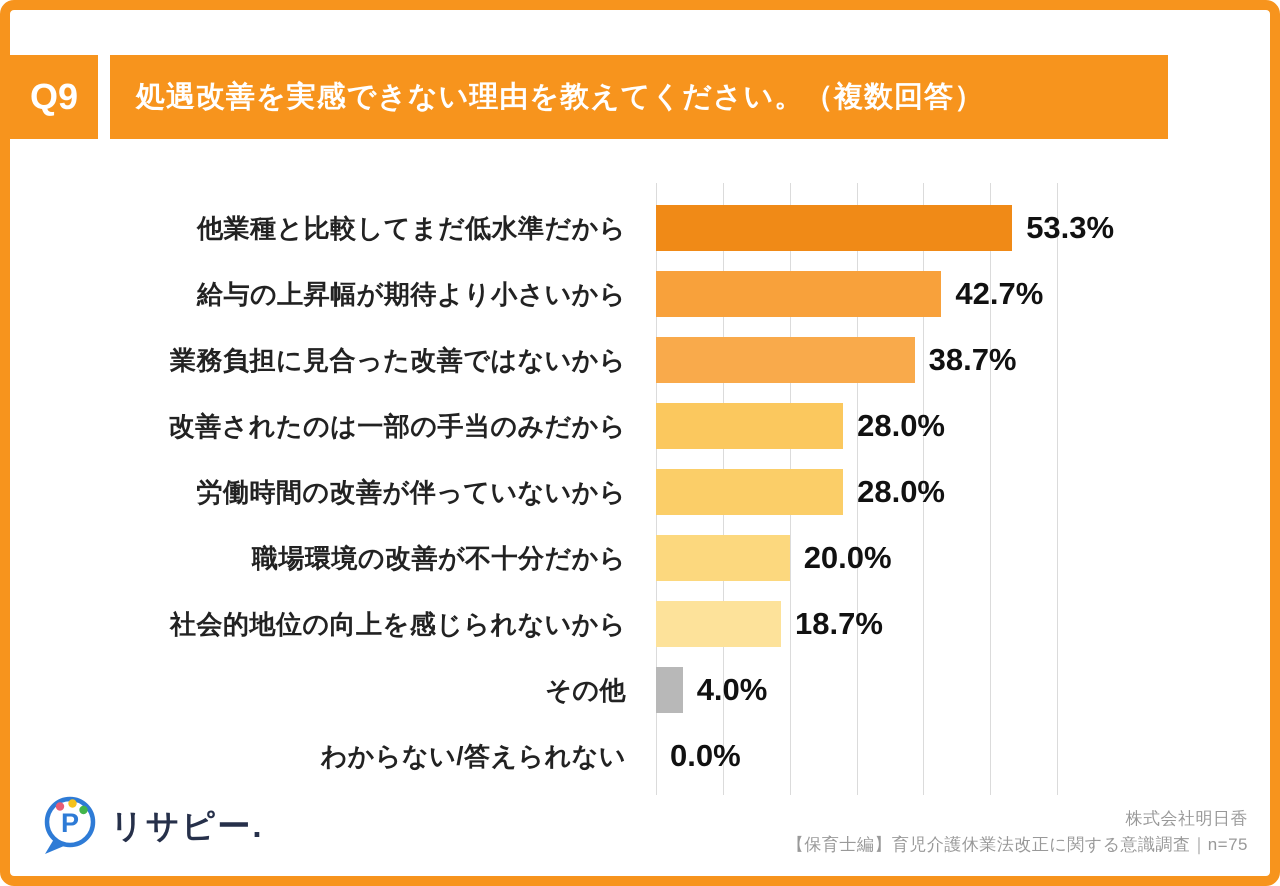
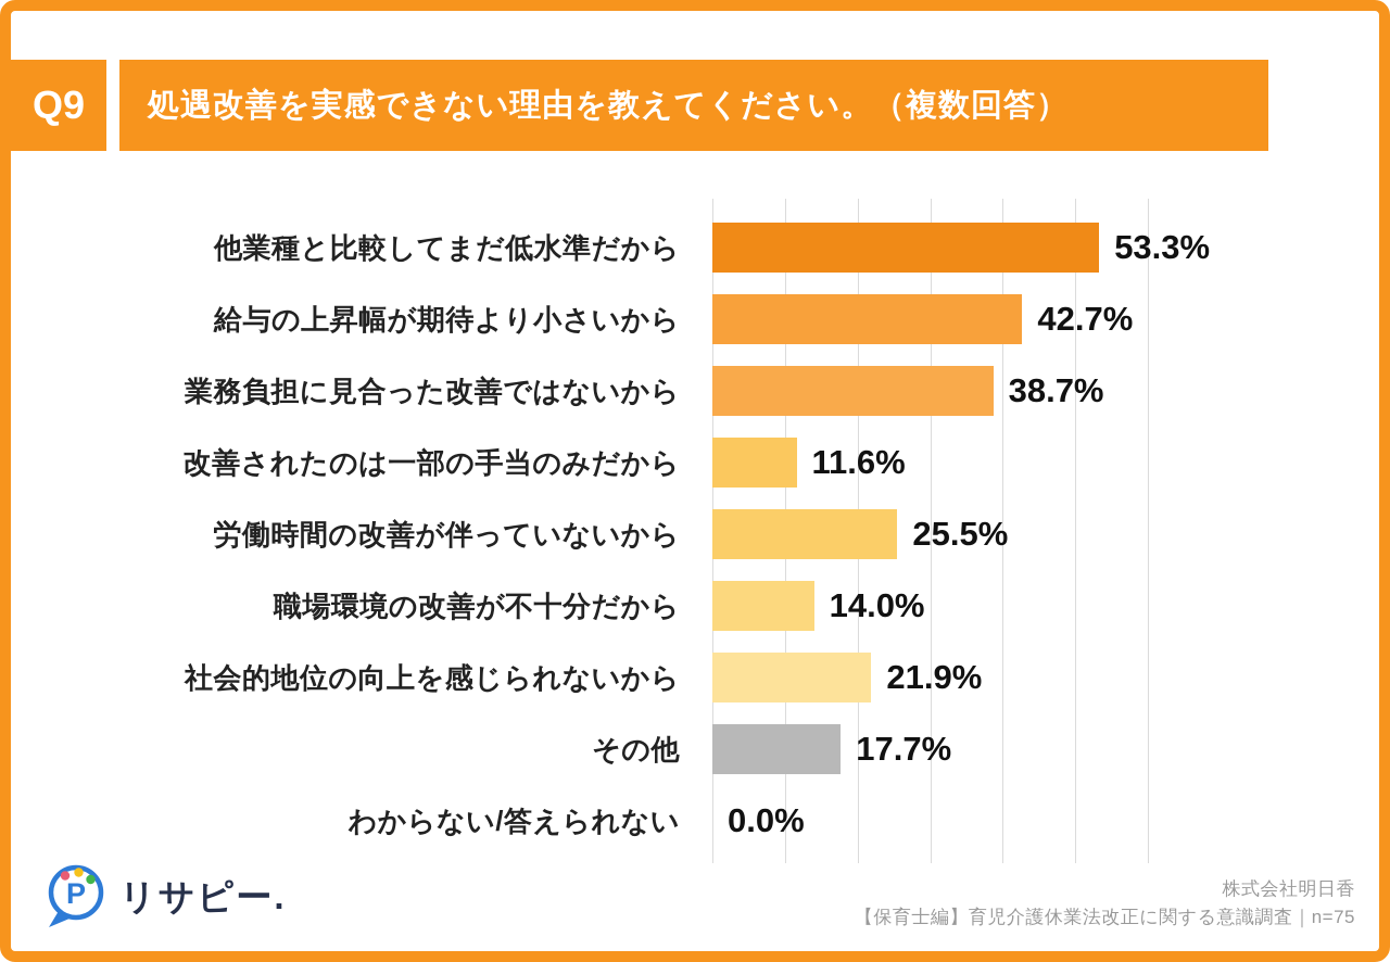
改善されたのは一部の手当のみだから: 28.0% -> 11.6%
労働時間の改善が伴っていないから: 28.0% -> 25.5%
職場環境の改善が不十分だから: 20.0% -> 14.0%
社会的地位の向上を感じられないから: 18.7% -> 21.9%
その他: 4.0% -> 17.7%
